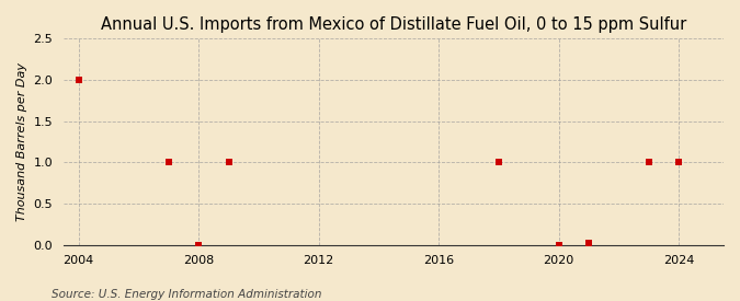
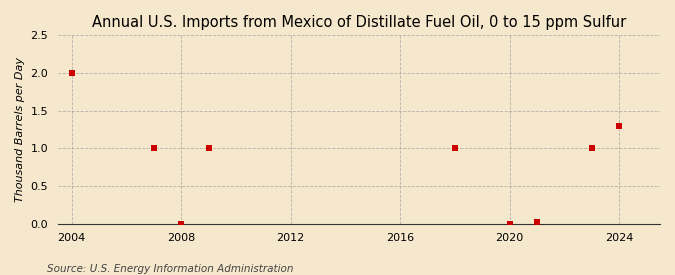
2024: 1.00 -> 1.30
